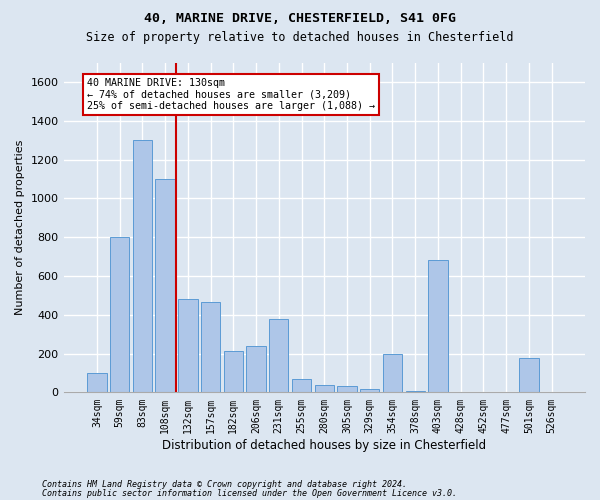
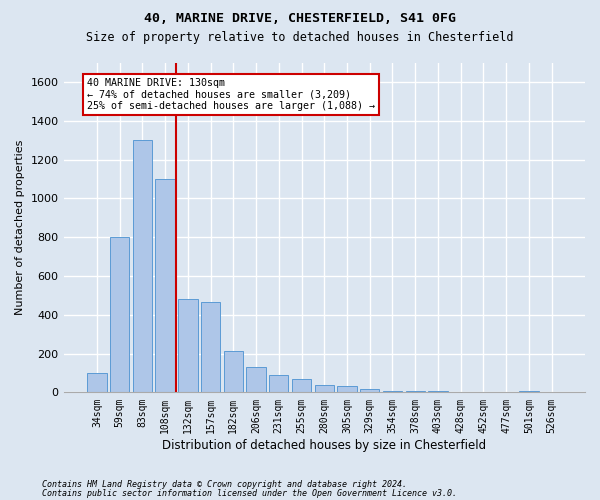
206sqm: 240 -> 130
231sqm: 380 -> 90
354sqm: 200 -> 10
403sqm: 680 -> 10
501sqm: 180 -> 10
